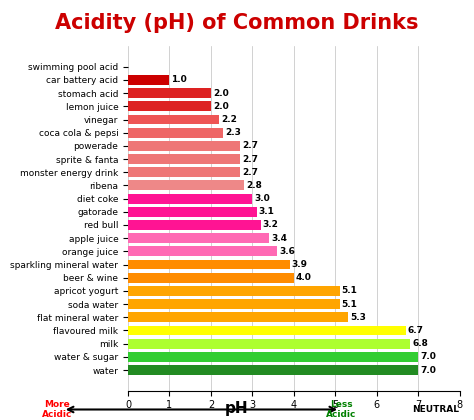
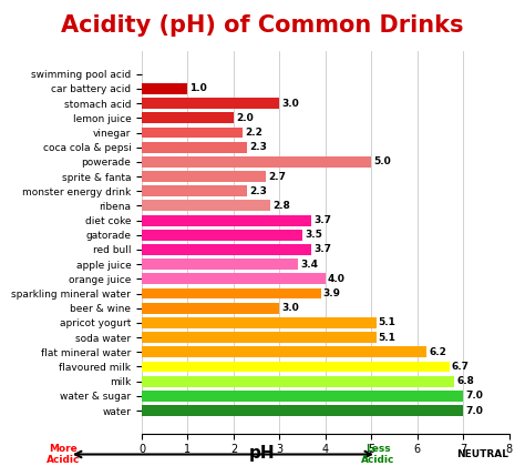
stomach acid: 2.0 -> 3.0
powerade: 2.7 -> 5.0
monster energy drink: 2.7 -> 2.3
diet coke: 3.0 -> 3.7
gatorade: 3.1 -> 3.5
red bull: 3.2 -> 3.7
orange juice: 3.6 -> 4.0
beer & wine: 4.0 -> 3.0
flat mineral water: 5.3 -> 6.2
